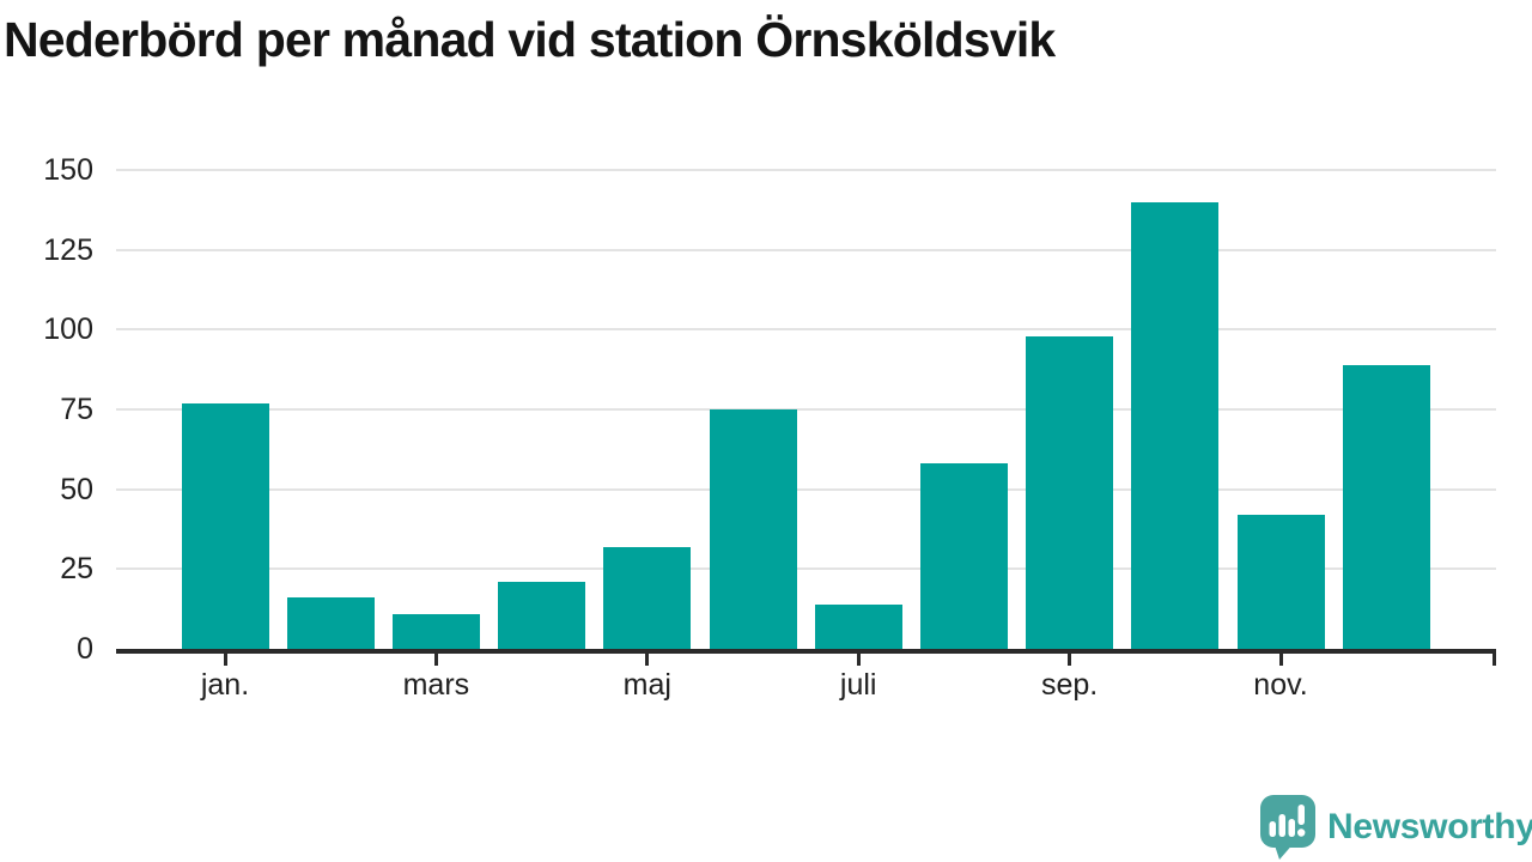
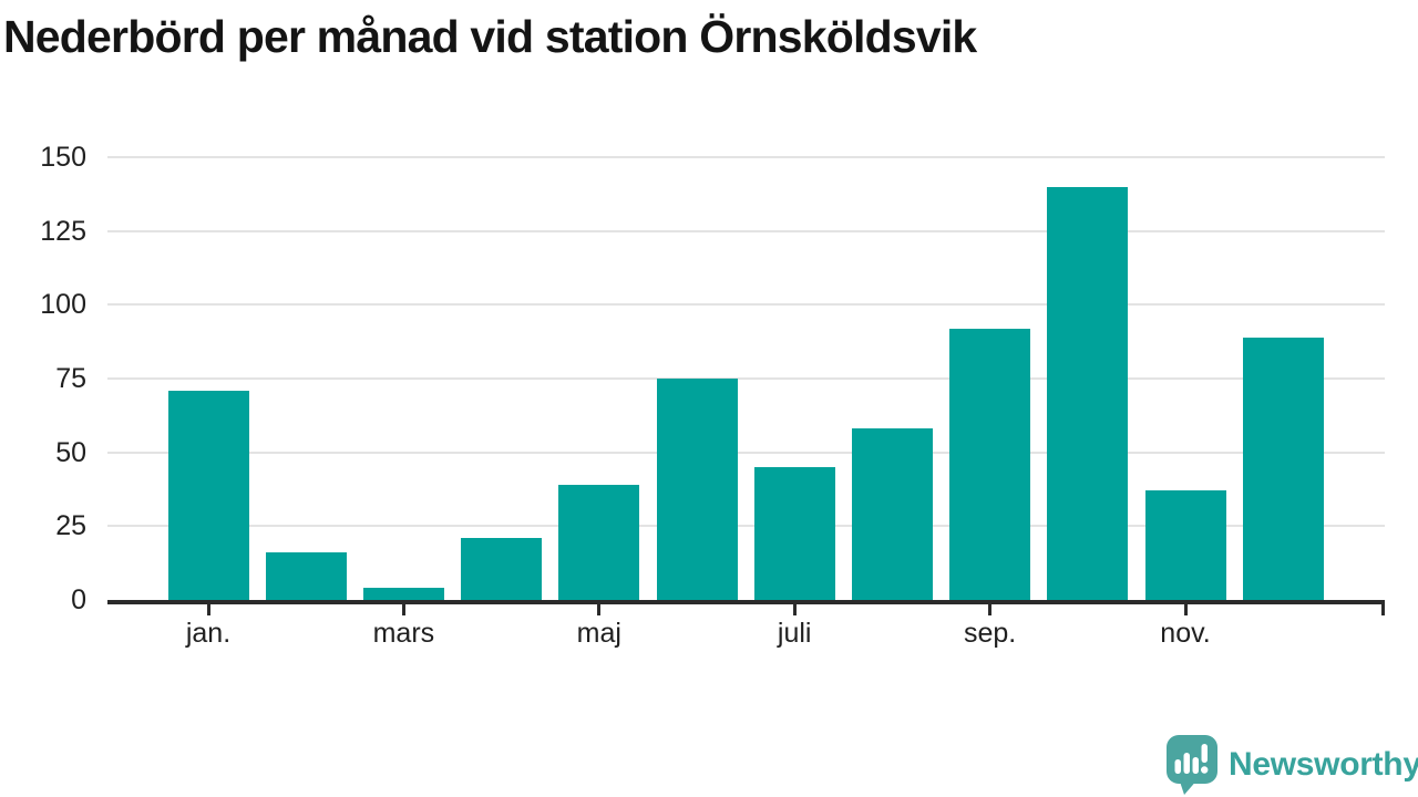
jan.: 77 -> 71
mars: 11 -> 4
maj: 32 -> 39
juli: 14 -> 45
sep.: 98 -> 92
nov.: 42 -> 37
